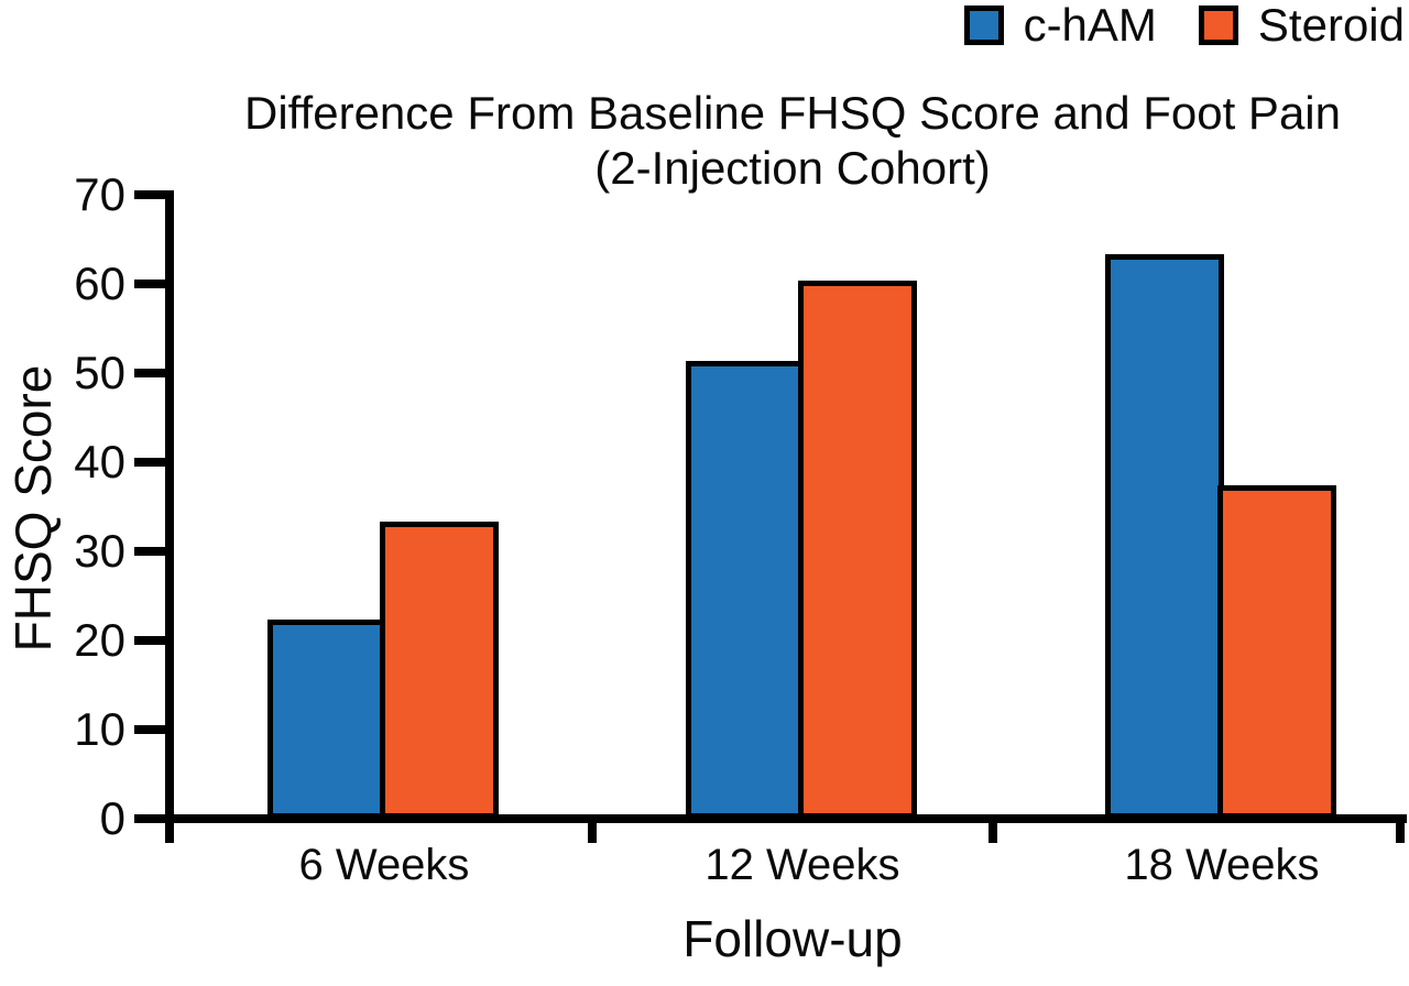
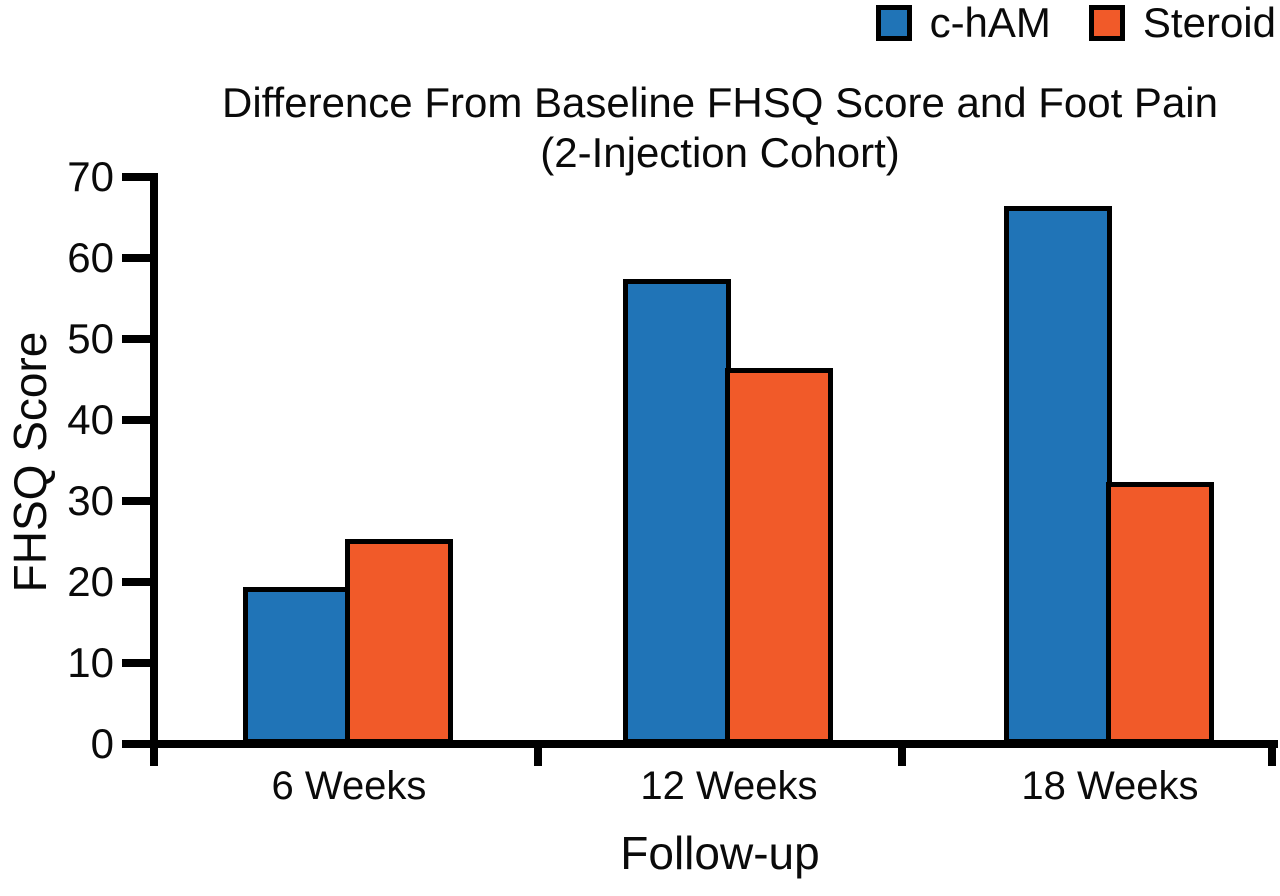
c-hAM/6 Weeks: 22 -> 19
Steroid/6 Weeks: 33 -> 25
c-hAM/12 Weeks: 51 -> 57
Steroid/12 Weeks: 60 -> 46
c-hAM/18 Weeks: 63 -> 66
Steroid/18 Weeks: 37 -> 32
